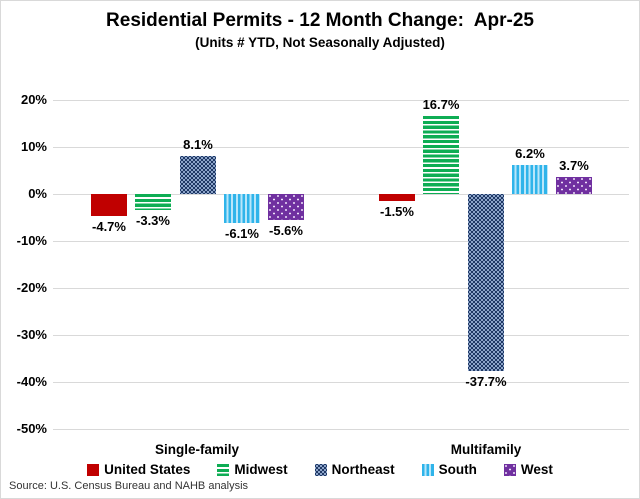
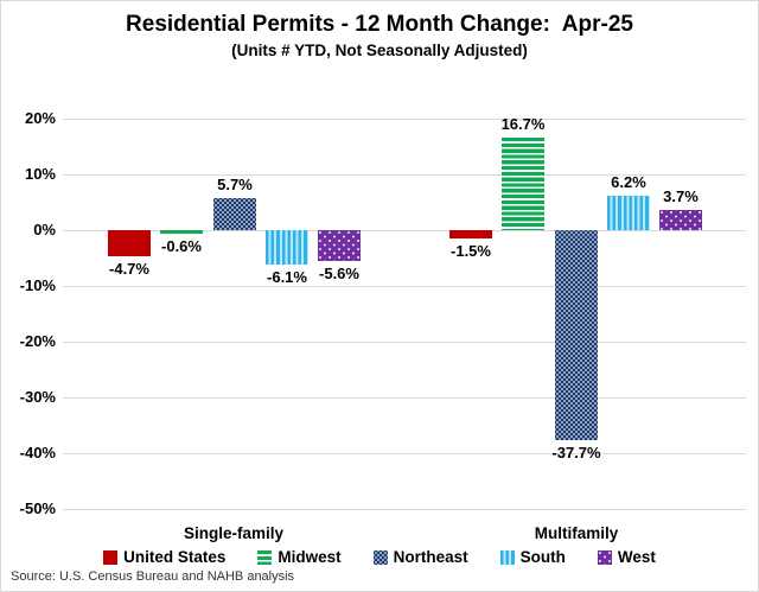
Midwest/Single-family: -3.3% -> -0.6%
Northeast/Single-family: 8.1% -> 5.7%
